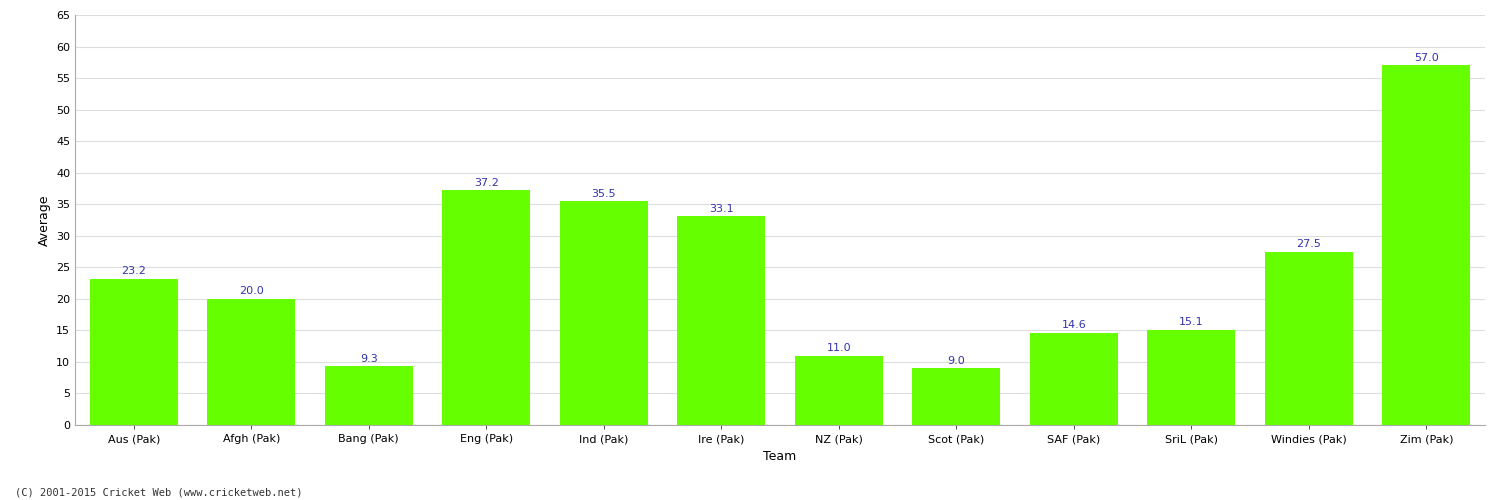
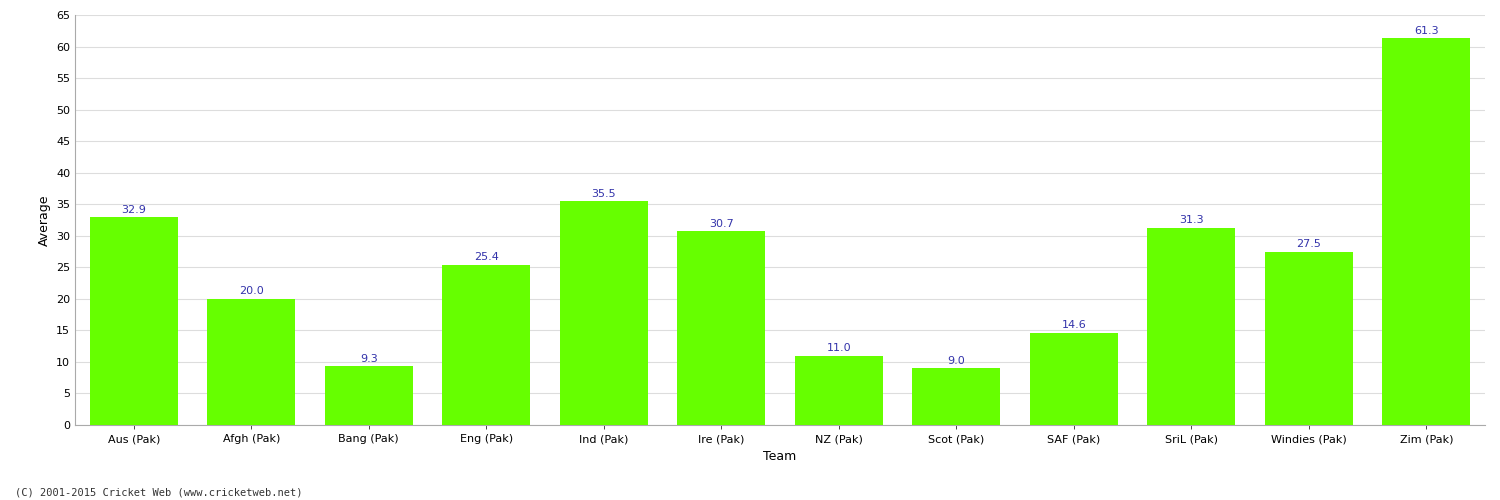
Aus (Pak): 23.2 -> 32.9
Eng (Pak): 37.2 -> 25.4
Ire (Pak): 33.1 -> 30.7
SriL (Pak): 15.1 -> 31.3
Zim (Pak): 57.0 -> 61.3
